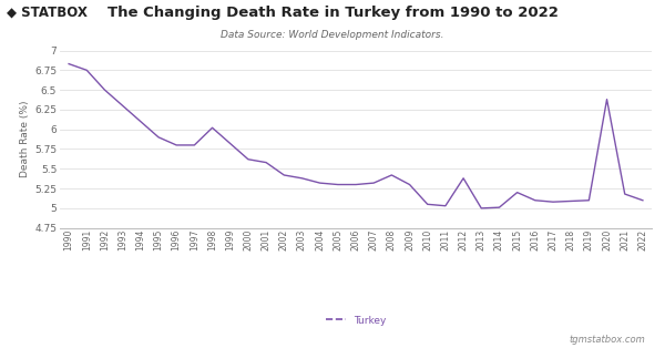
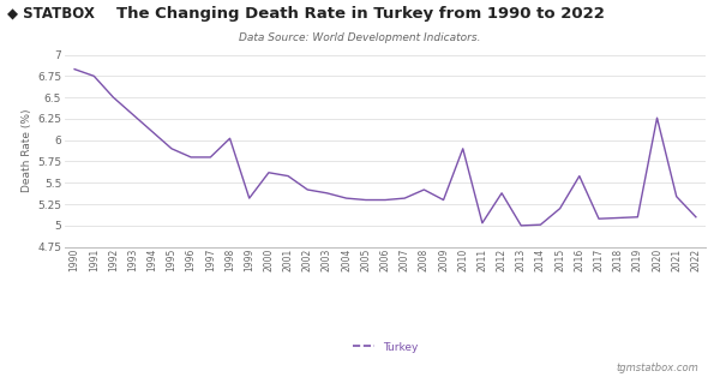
1999: 5.82 -> 5.32
2010: 5.05 -> 5.90
2016: 5.10 -> 5.58
2020: 6.38 -> 6.26
2021: 5.18 -> 5.34
